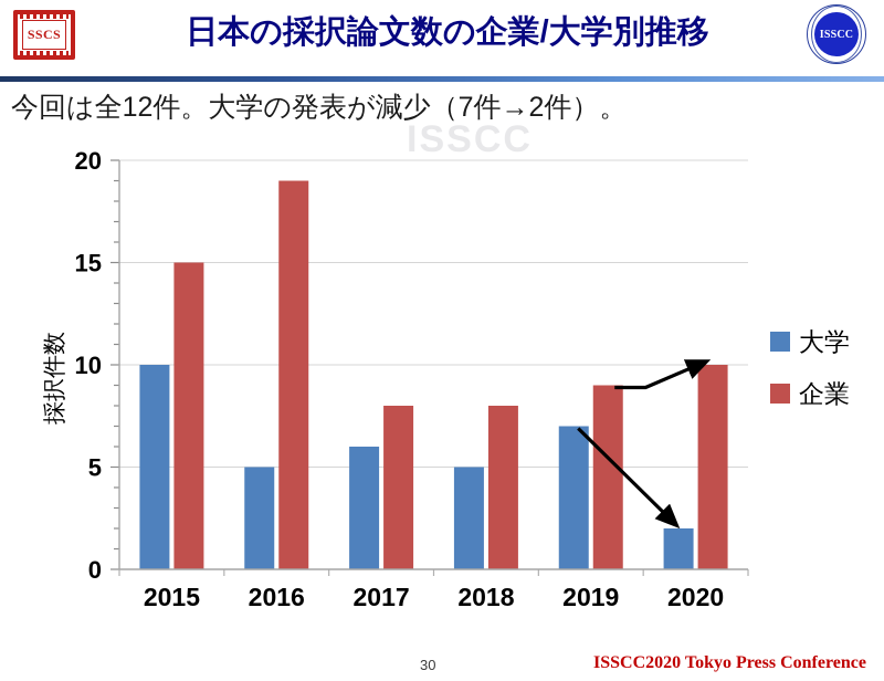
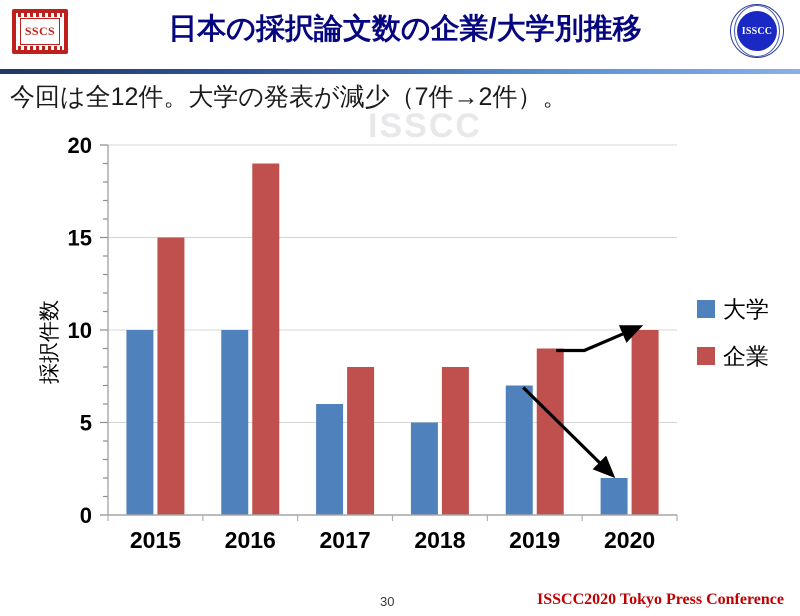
大学/2016: 5 -> 10
